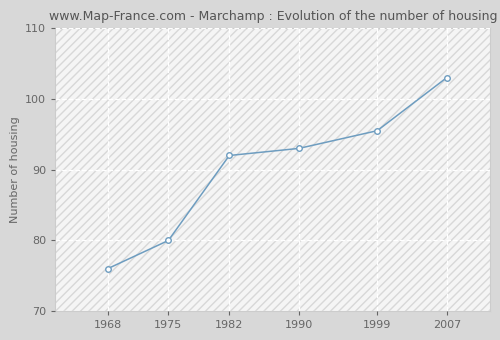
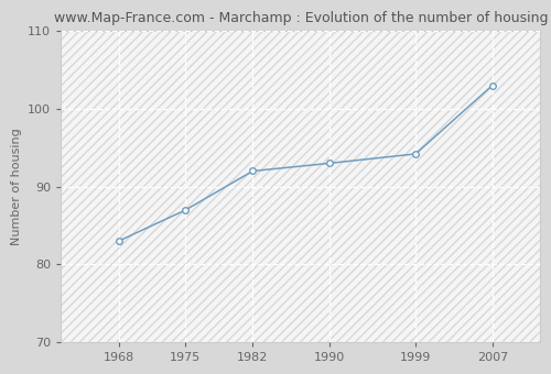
1968: 76.0 -> 83.0
1975: 80.0 -> 87.0
1999: 95.5 -> 94.2
